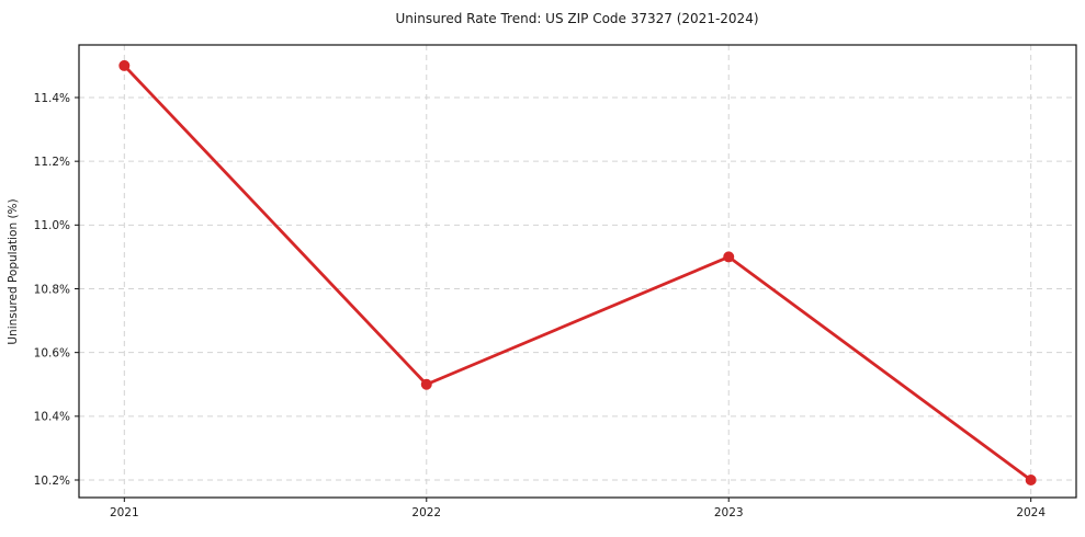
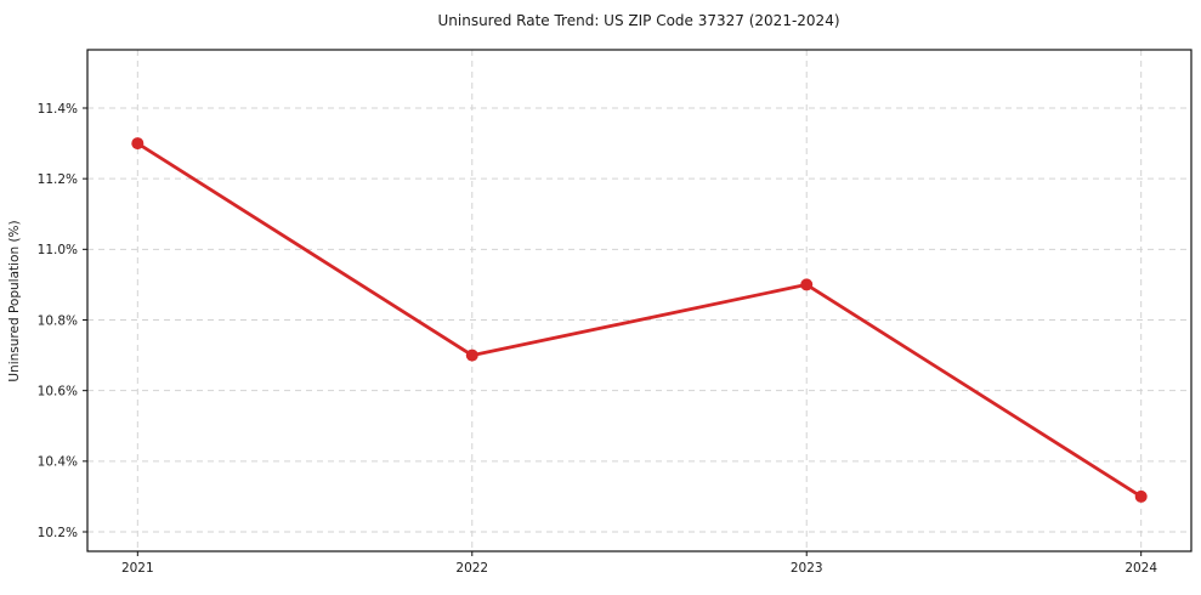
2021: 11.5% -> 11.3%
2022: 10.5% -> 10.7%
2024: 10.2% -> 10.3%
